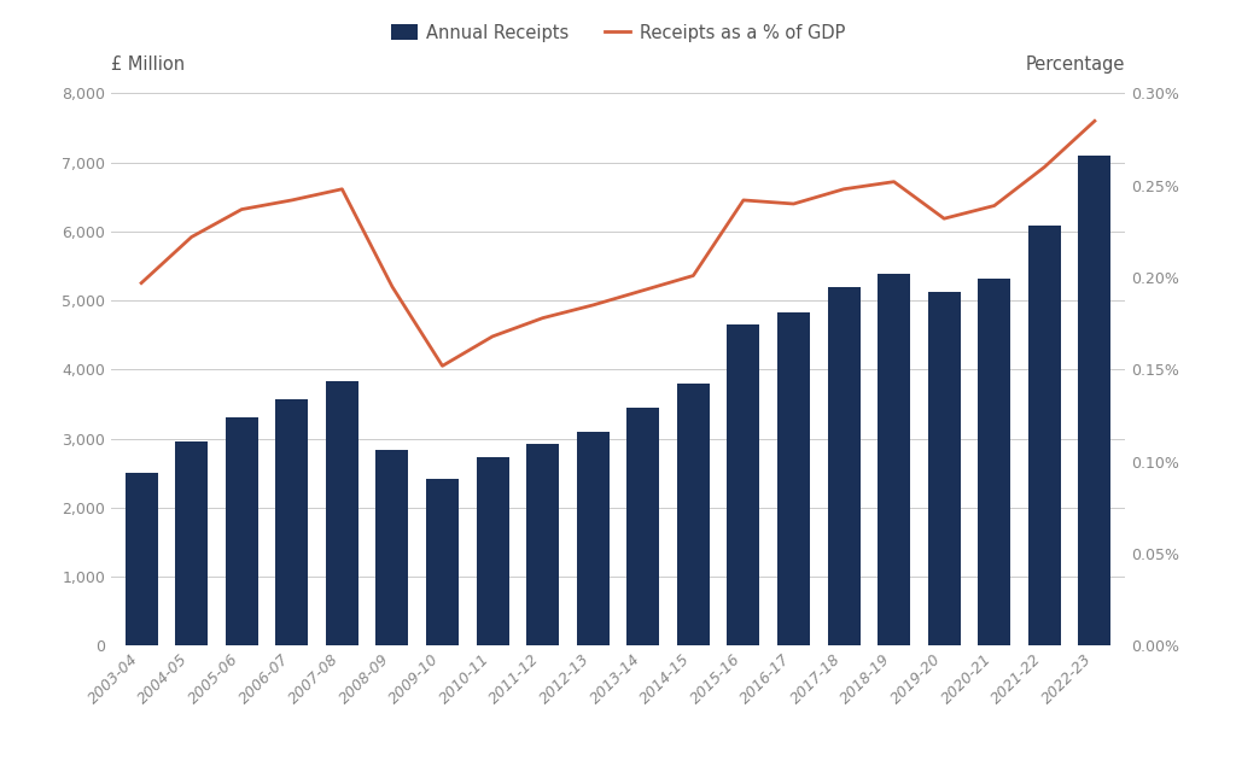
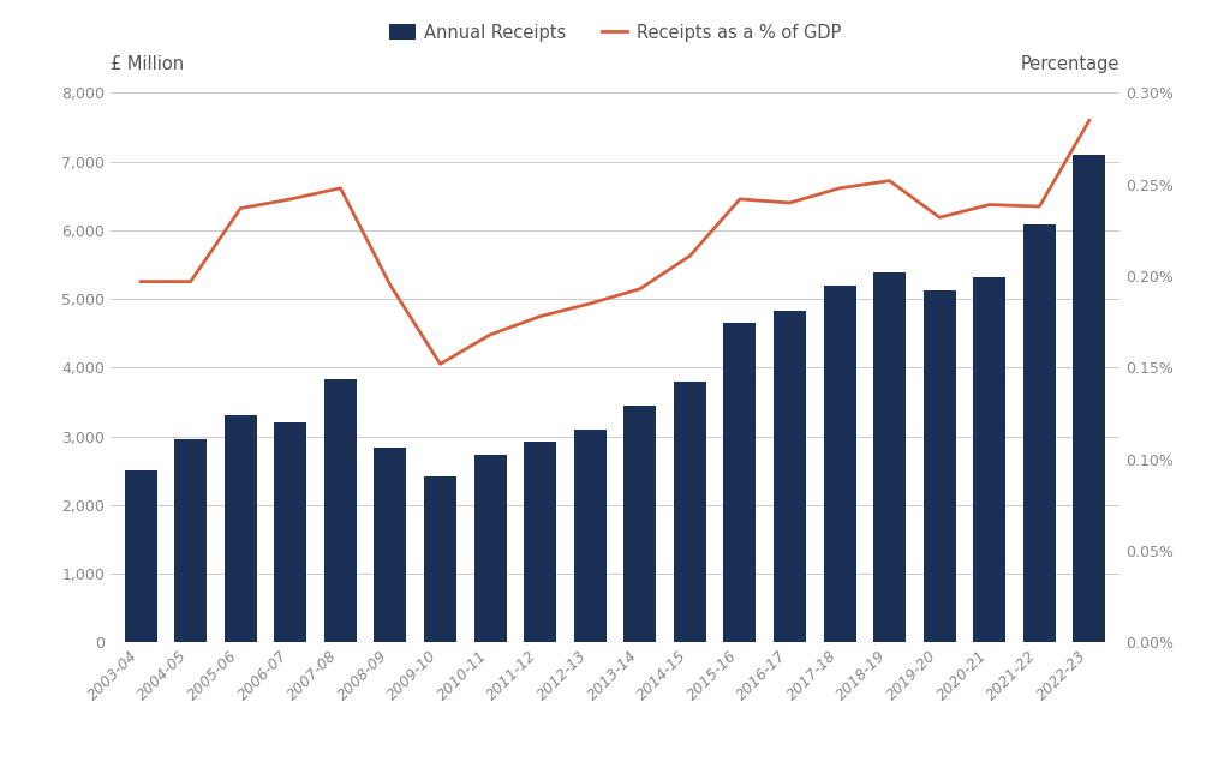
Receipts as a % of GDP/2004-05: 0.222% -> 0.197%
Annual Receipts/2006-07: 3,570 -> 3,200
Receipts as a % of GDP/2014-15: 0.201% -> 0.211%
Receipts as a % of GDP/2021-22: 0.260% -> 0.238%
